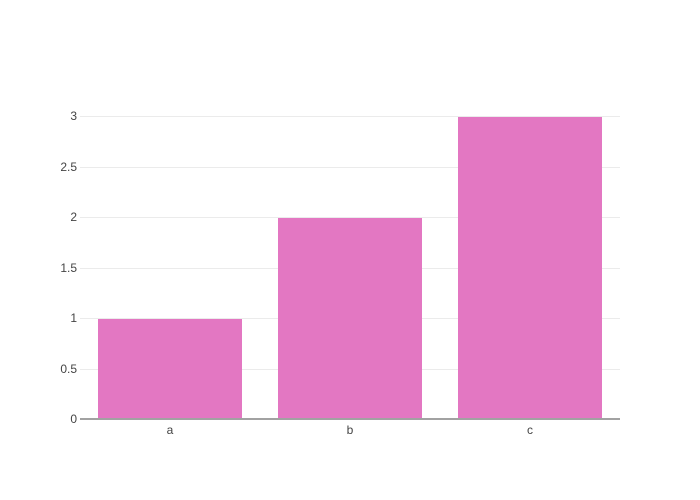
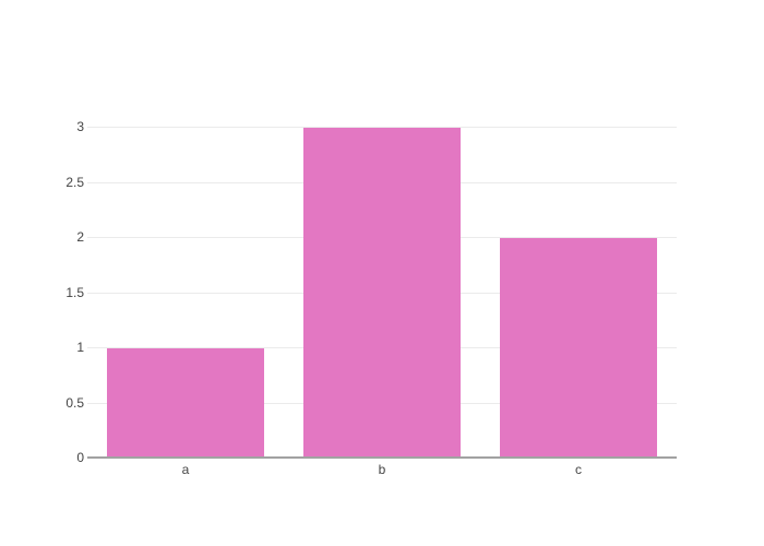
b: 2 -> 3
c: 3 -> 2
